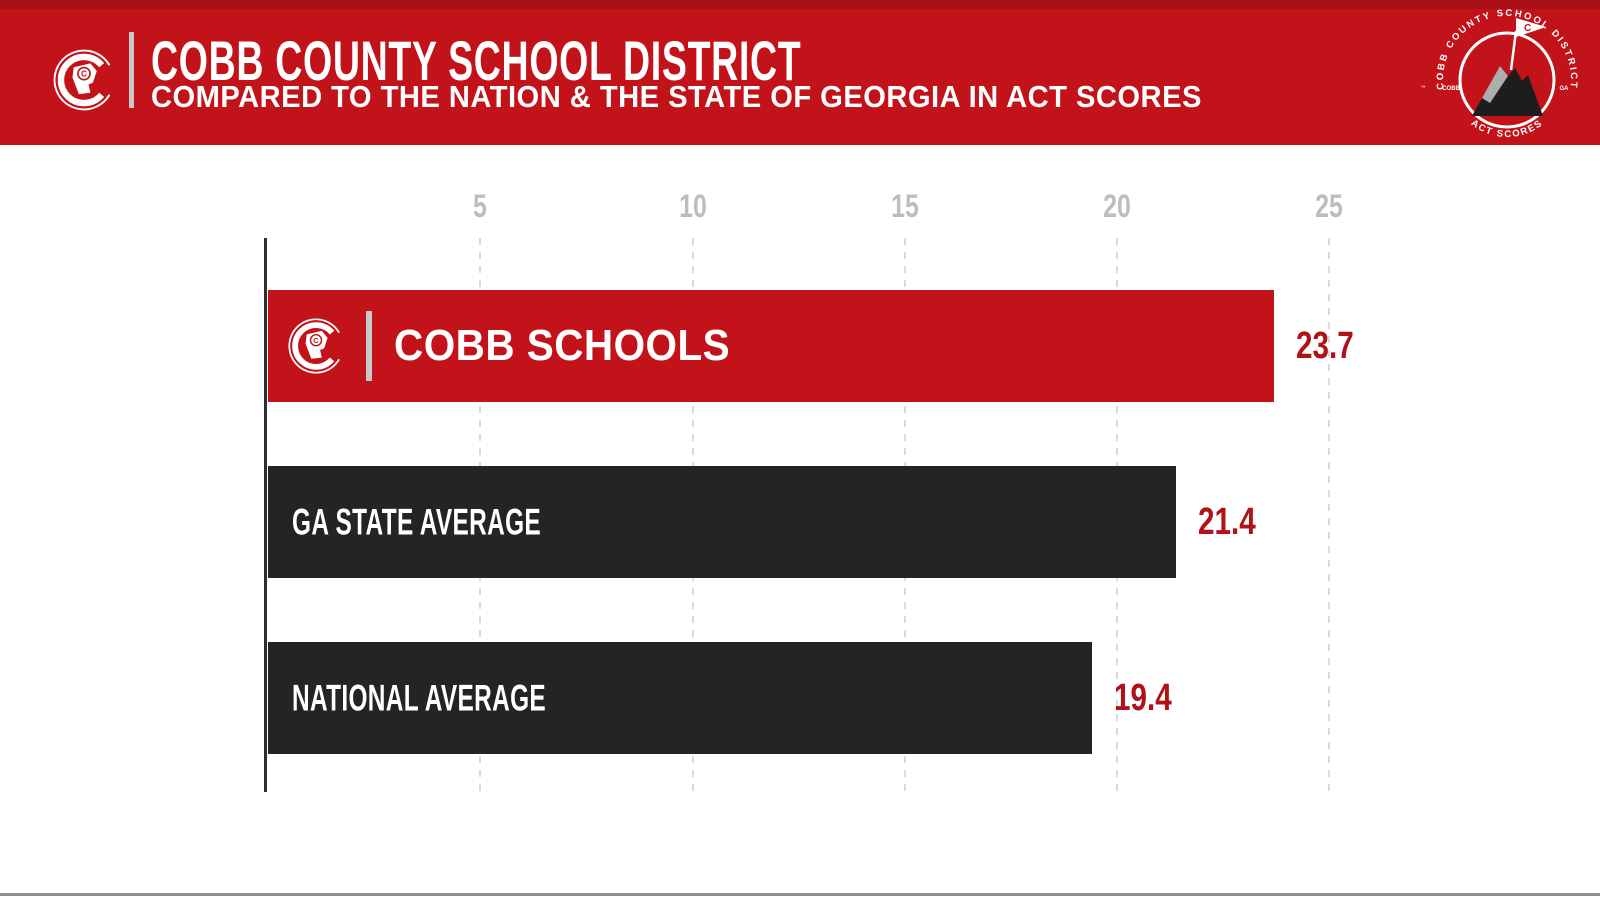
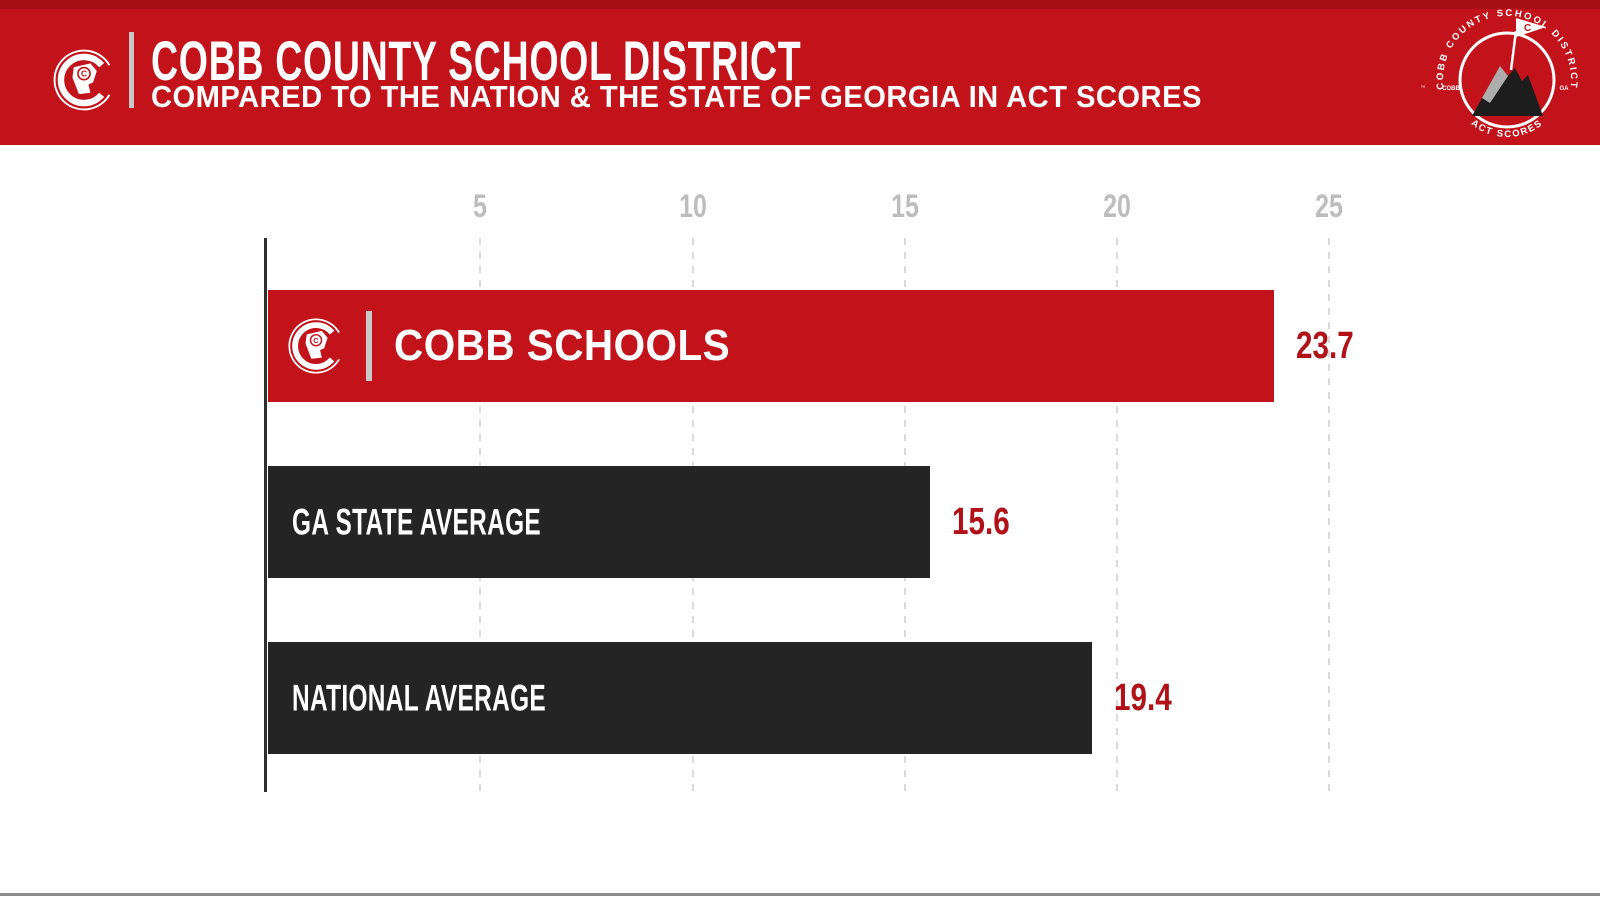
GA STATE AVERAGE: 21.4 -> 15.6
